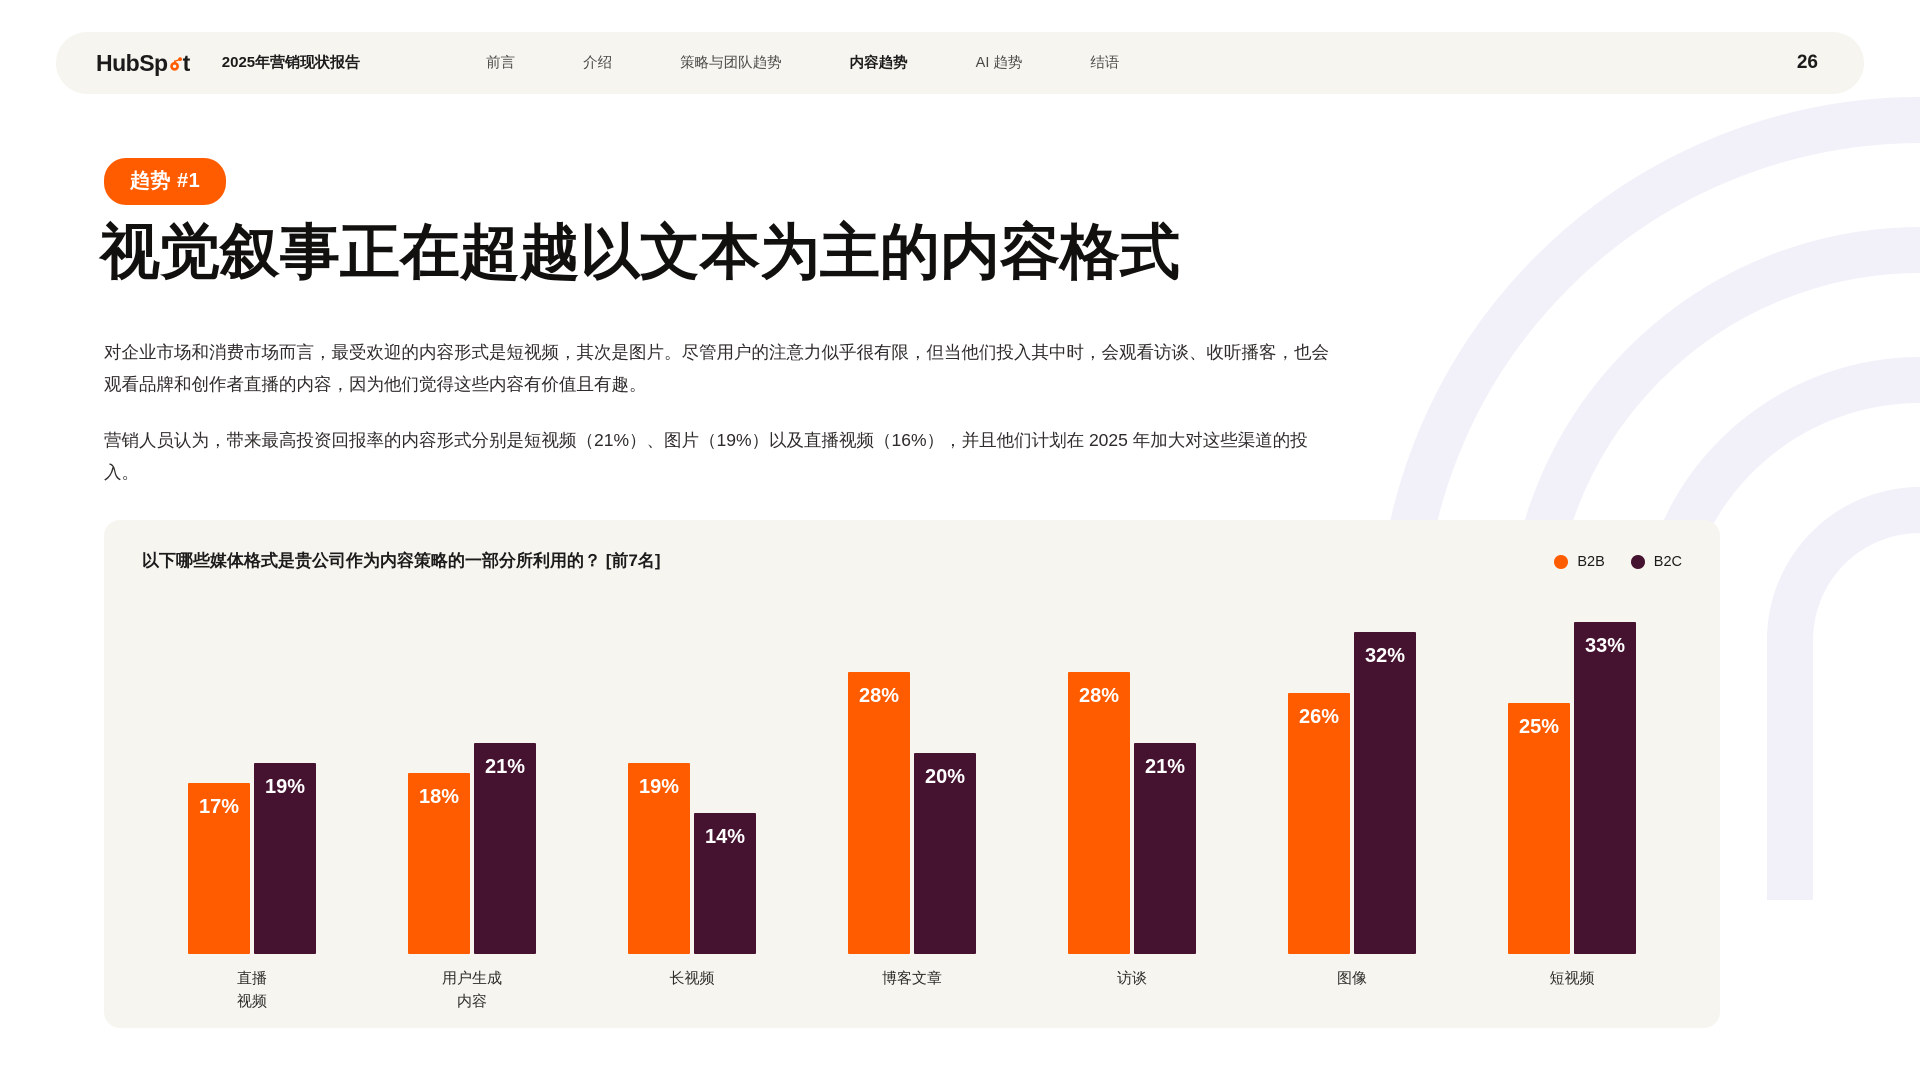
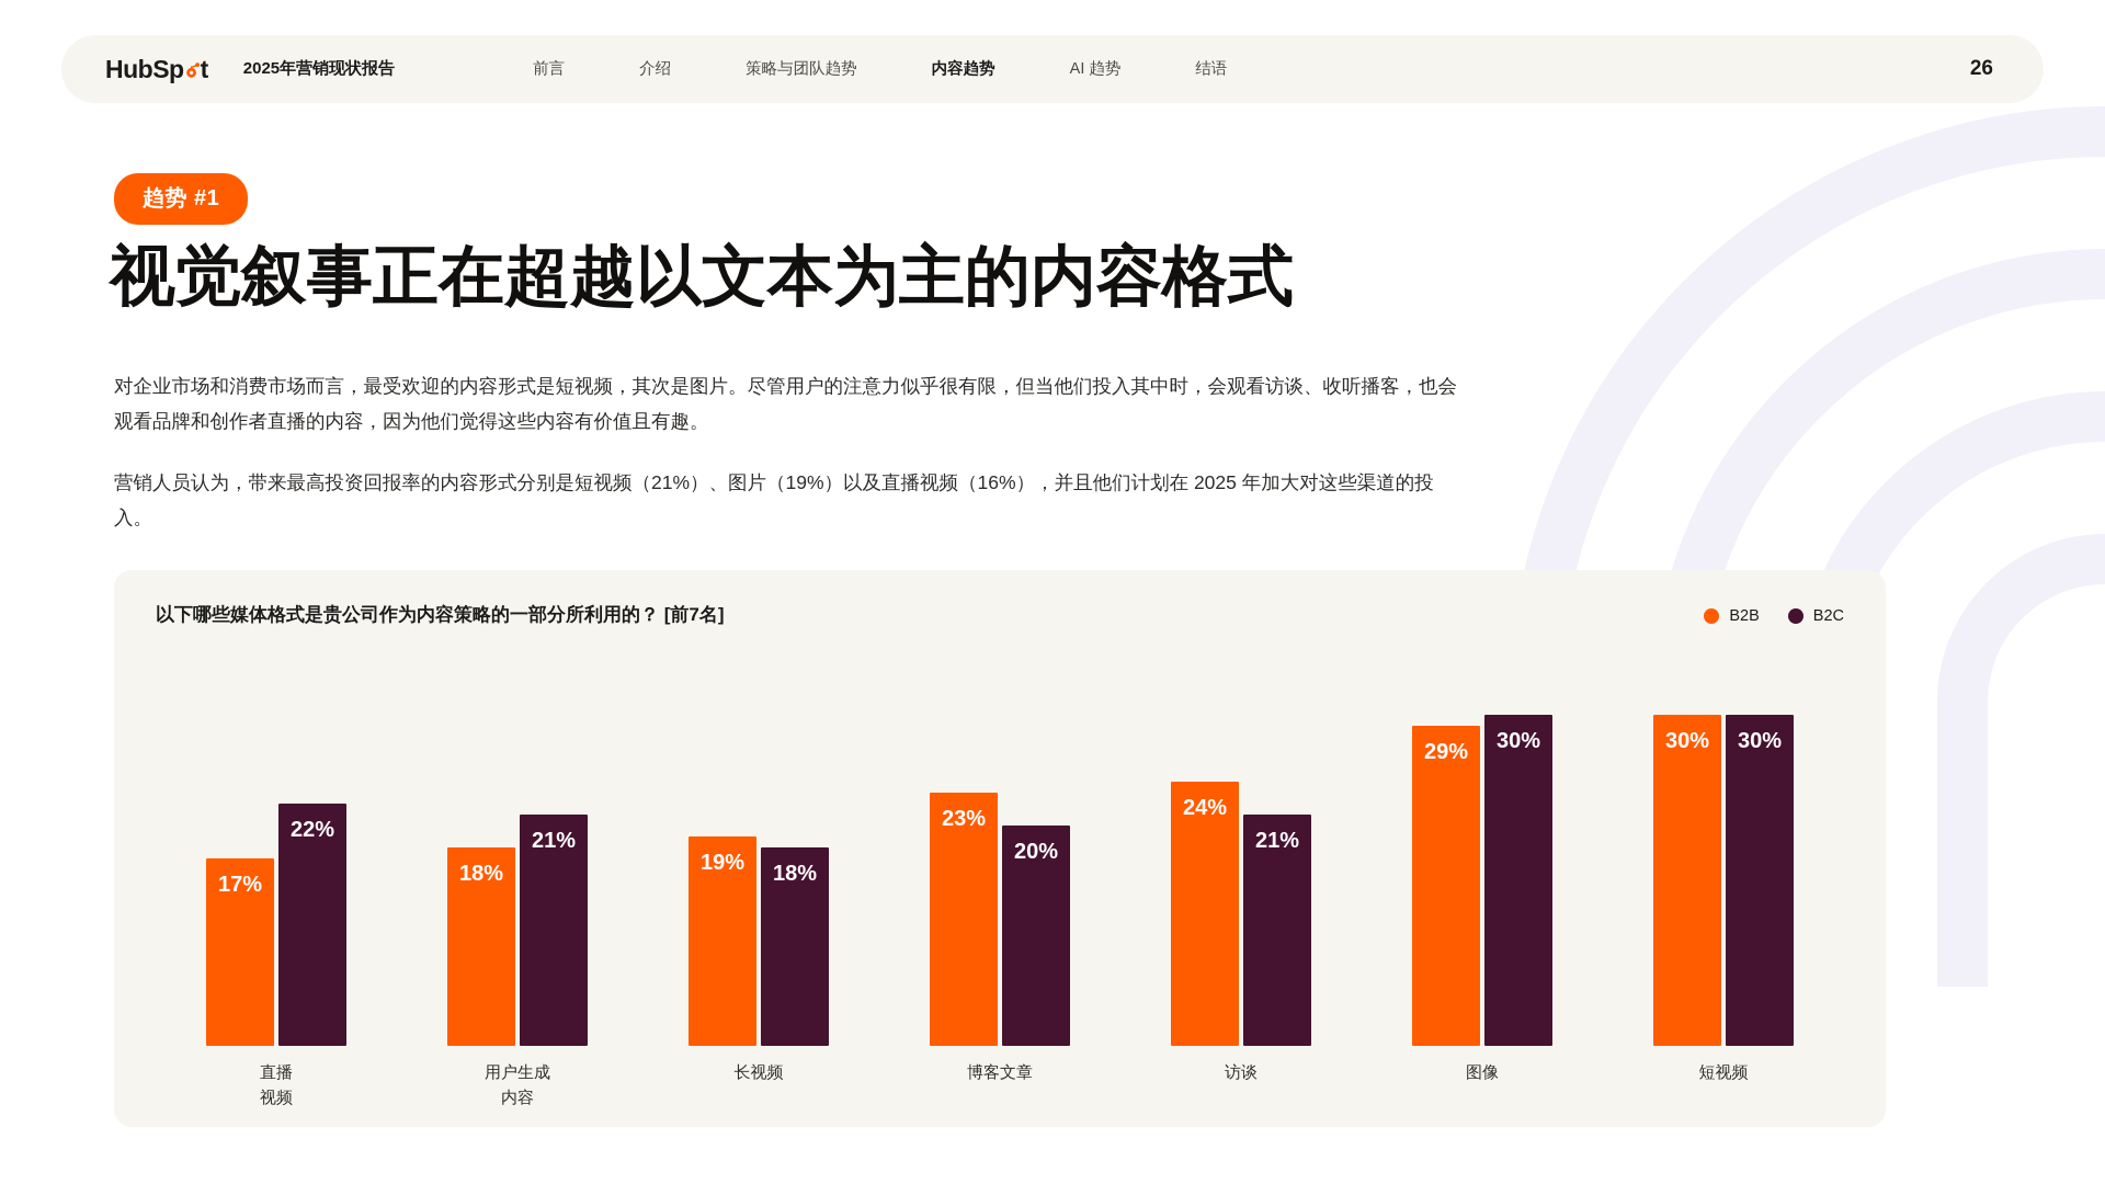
B2C/直播 视频: 19% -> 22%
B2C/长视频: 14% -> 18%
B2B/博客文章: 28% -> 23%
B2B/访谈: 28% -> 24%
B2B/图像: 26% -> 29%
B2C/图像: 32% -> 30%
B2B/短视频: 25% -> 30%
B2C/短视频: 33% -> 30%
